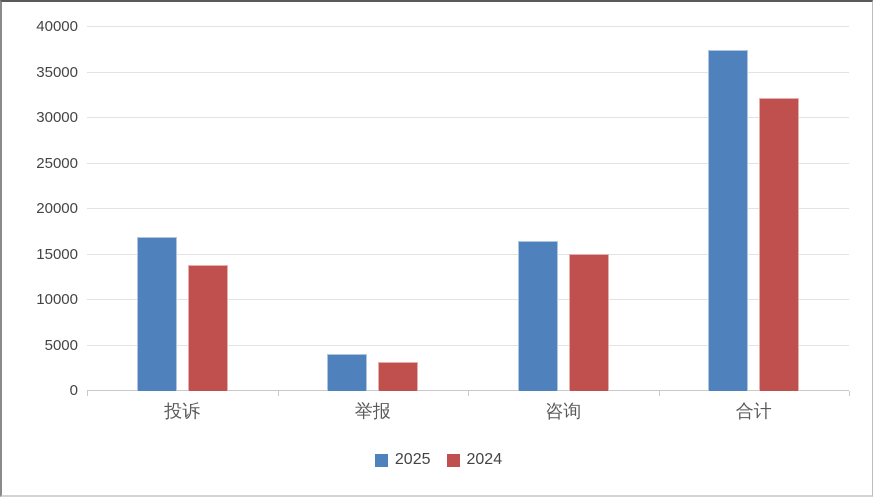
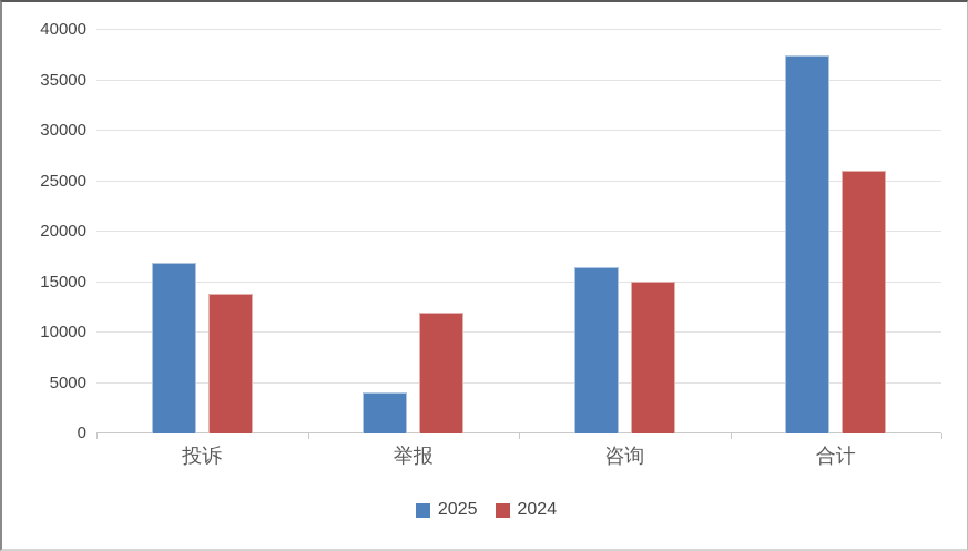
2024/举报: 3000 -> 12000
2024/合计: 32000 -> 26000
